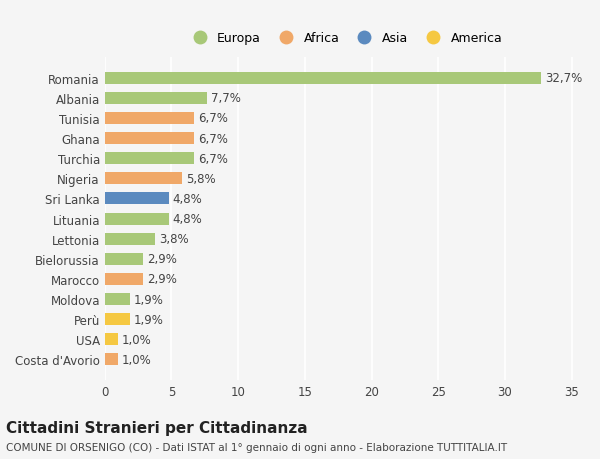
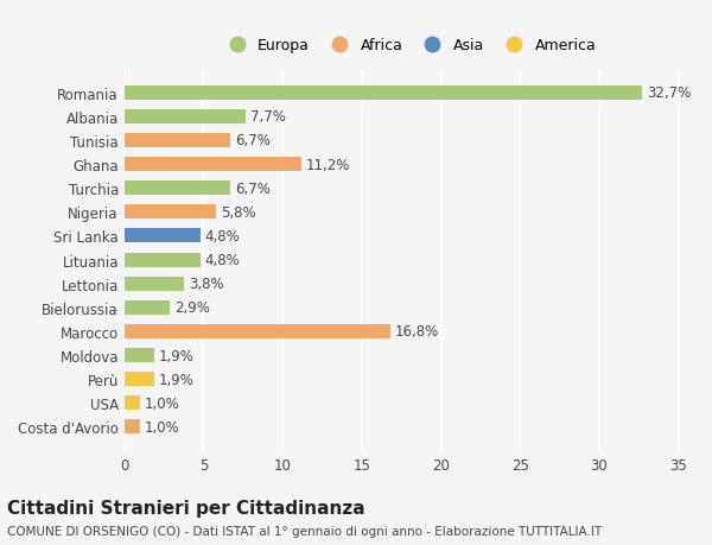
Ghana: 6,7% -> 11,2%
Marocco: 2,9% -> 16,8%
